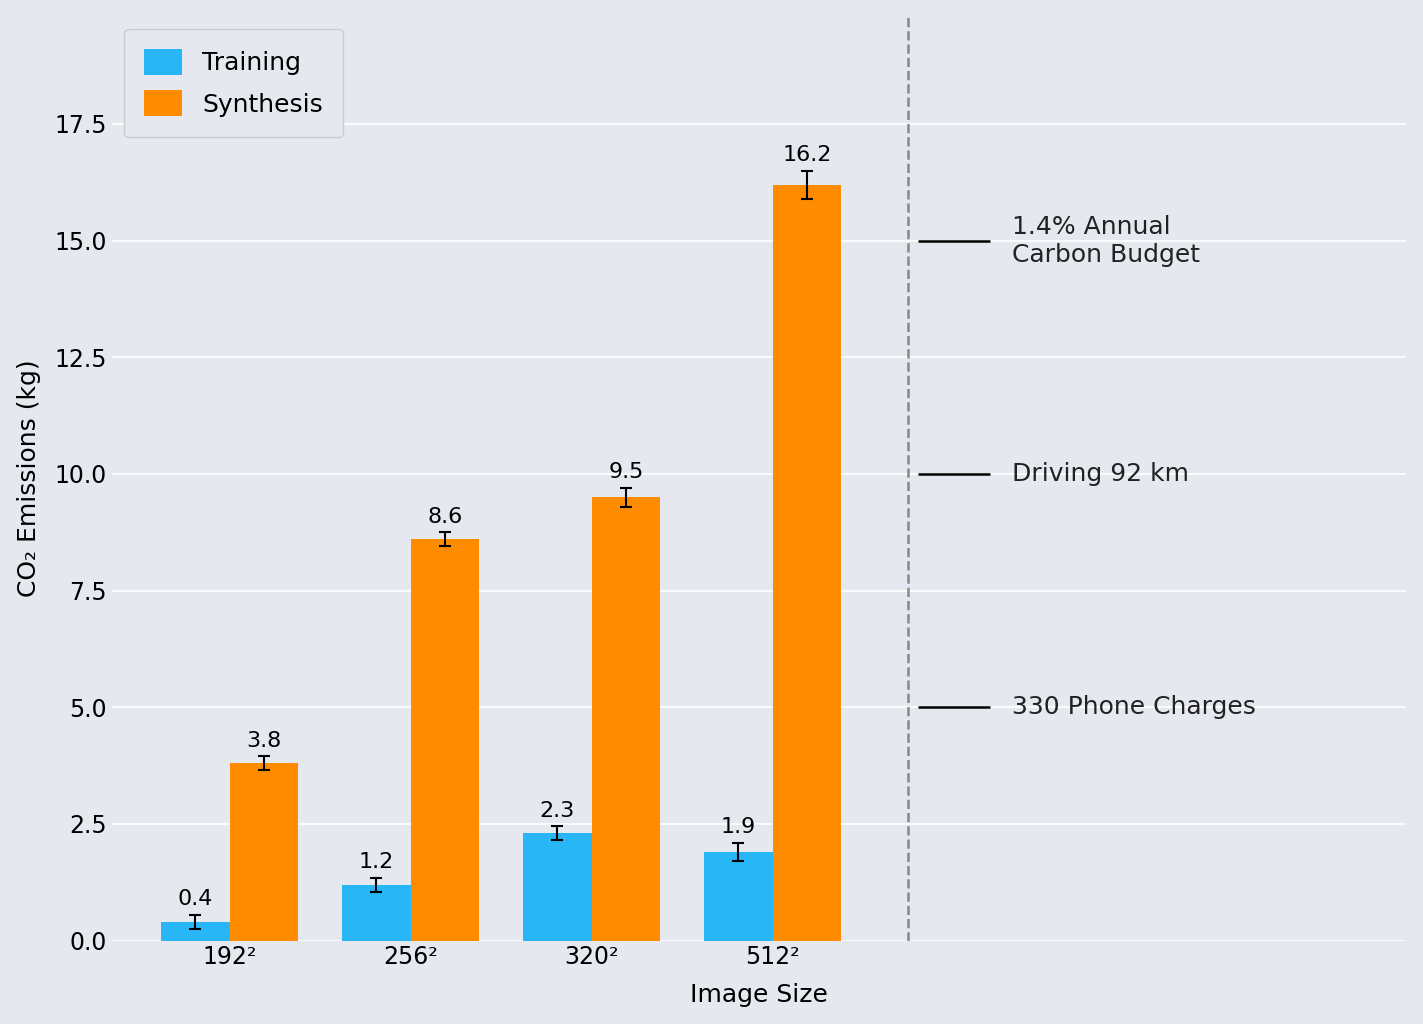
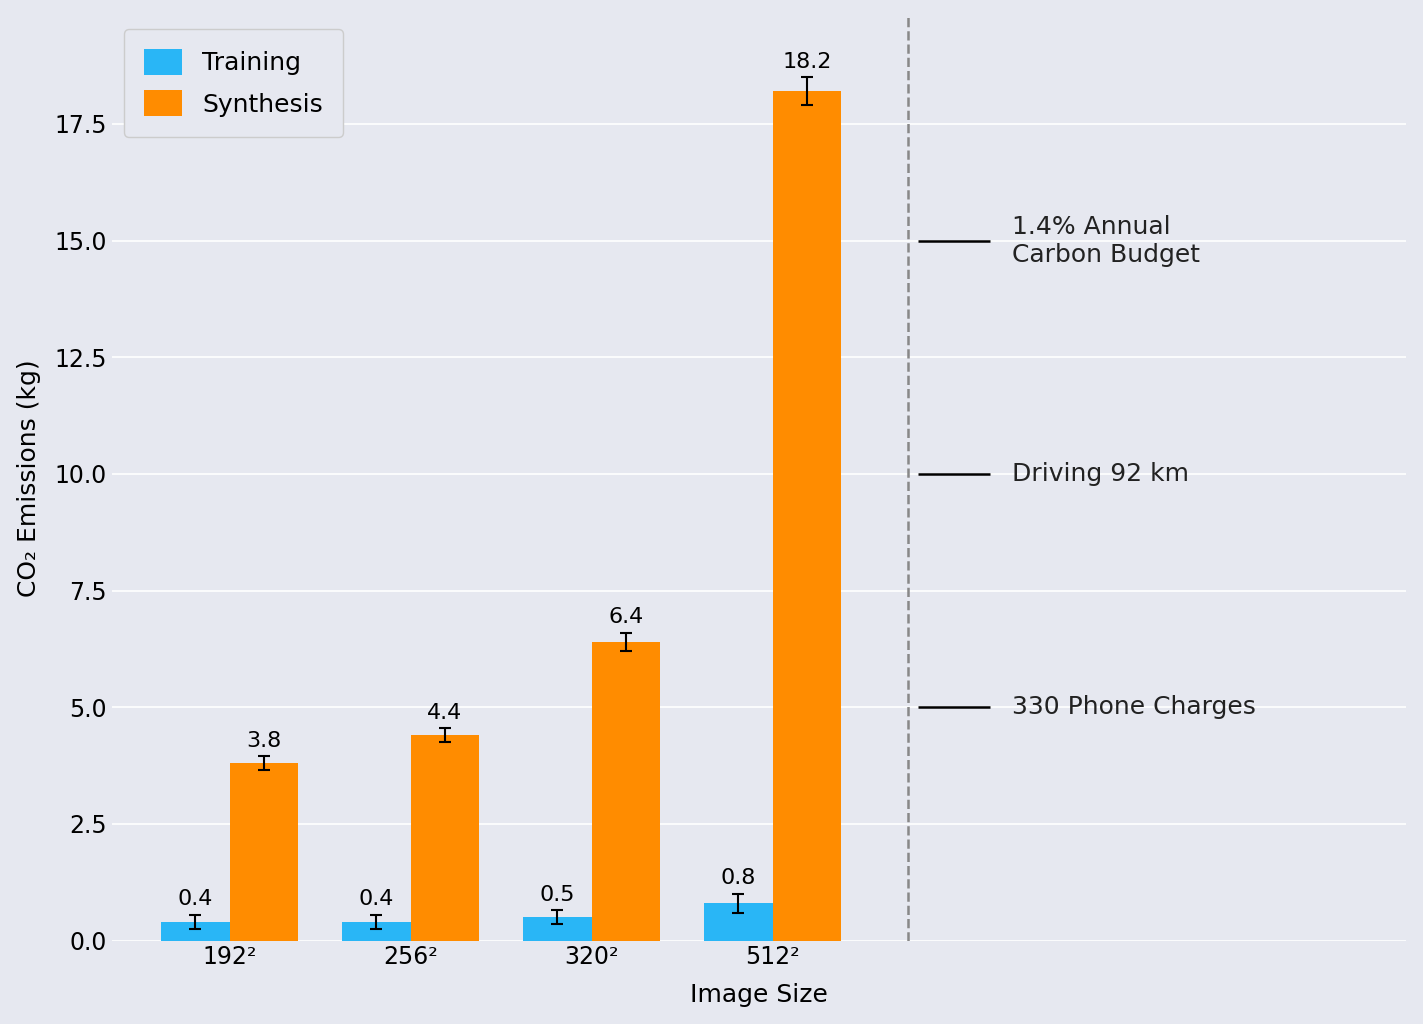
Training/256²: 1.2 -> 0.4
Synthesis/256²: 8.6 -> 4.4
Training/320²: 2.3 -> 0.5
Synthesis/320²: 9.5 -> 6.4
Training/512²: 1.9 -> 0.8
Synthesis/512²: 16.2 -> 18.2
